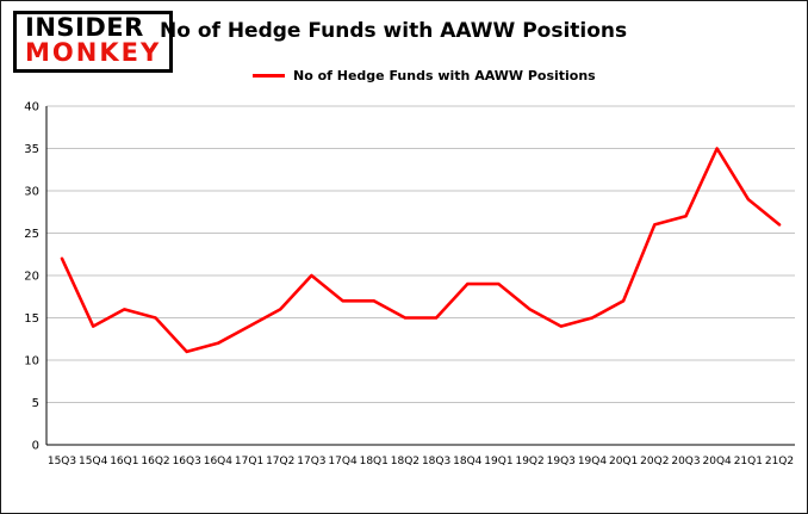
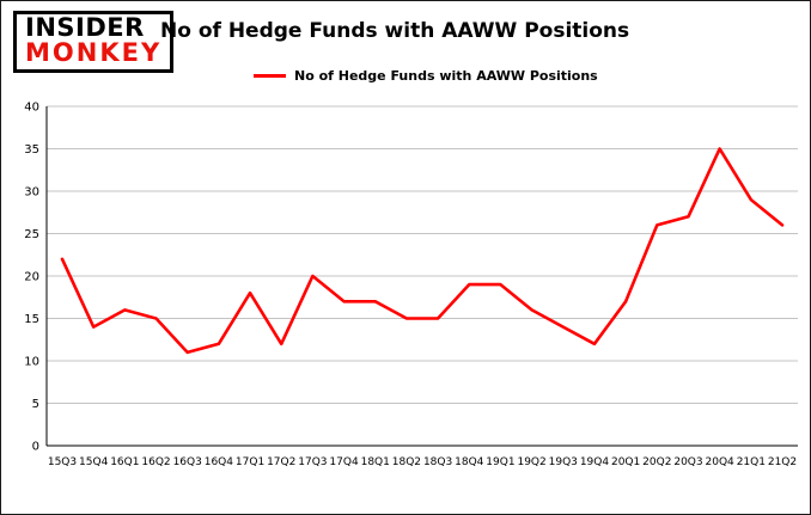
17Q1: 14 -> 18
17Q2: 16 -> 12
19Q4: 15 -> 12
